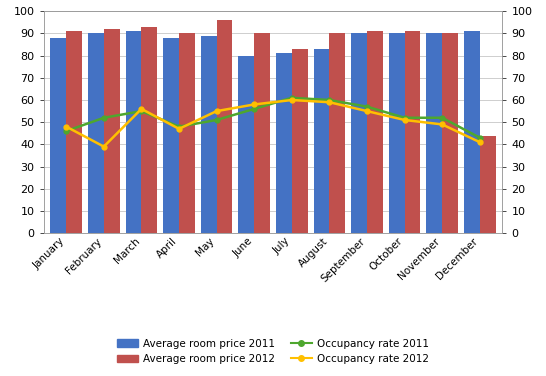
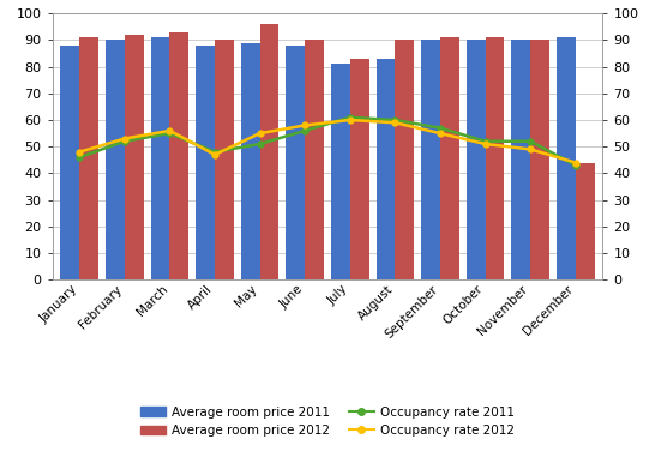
Occupancy rate 2012/February: 39 -> 53
Average room price 2011/June: 80 -> 88
Occupancy rate 2012/December: 41 -> 44
